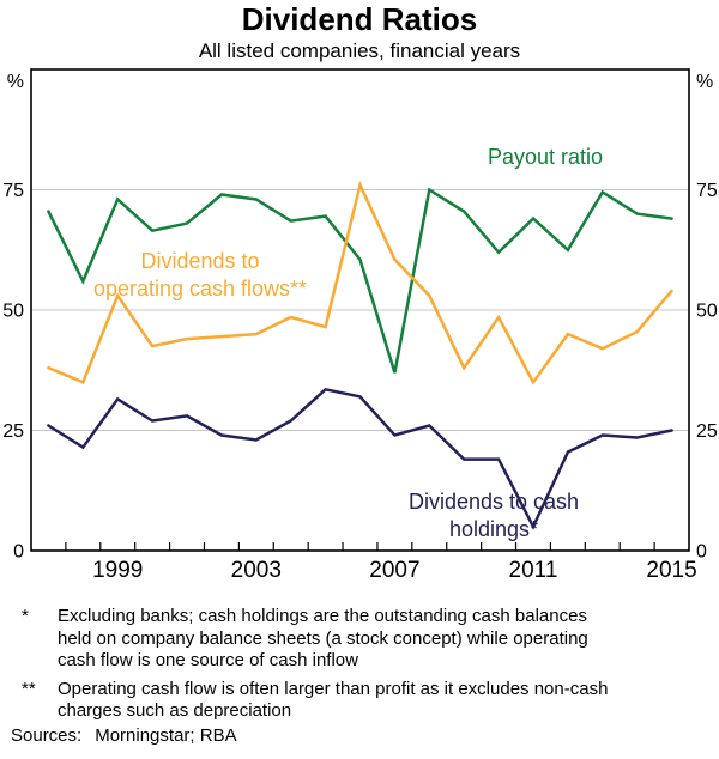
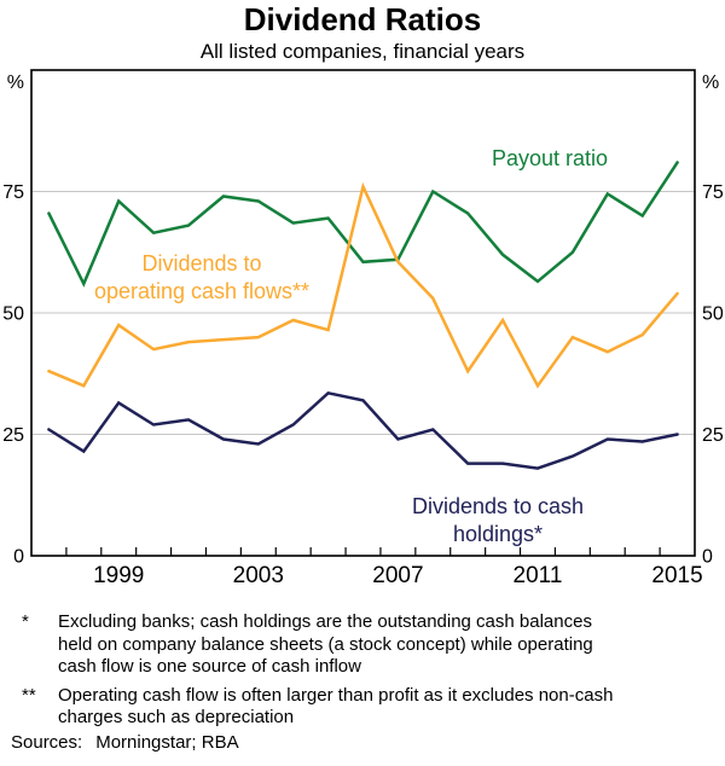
Dividends to operating cash flows**/1999: 53 -> 48
Payout ratio/2007: 37 -> 61
Payout ratio/2011: 69 -> 56
Dividends to cash holdings*/2011: 5 -> 18
Payout ratio/2015: 69 -> 81
